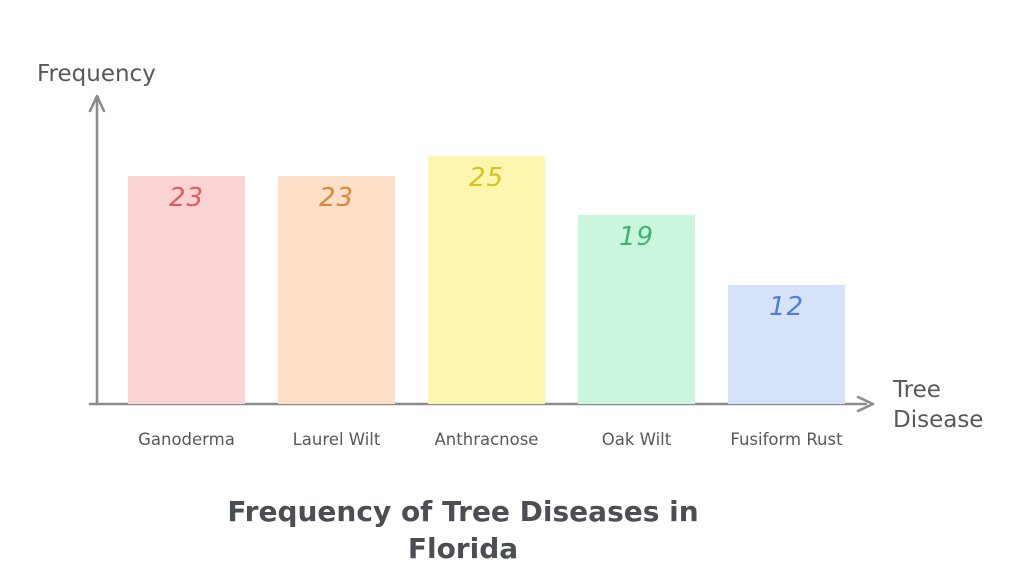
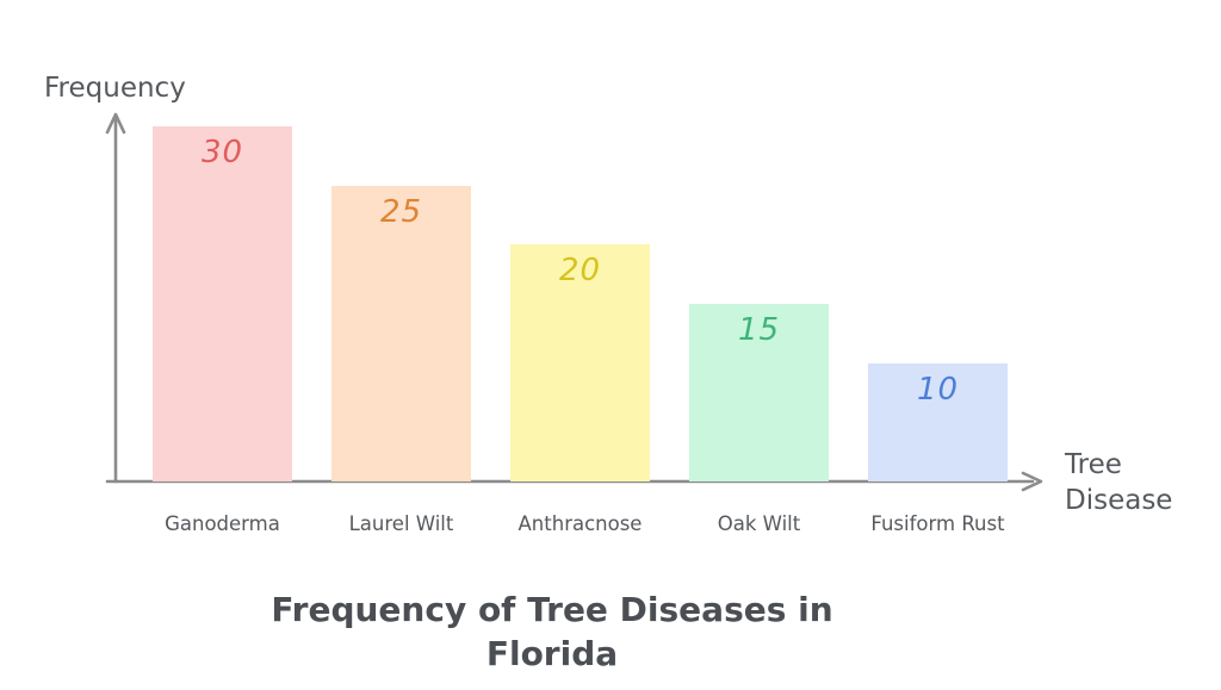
Ganoderma: 23 -> 30
Laurel Wilt: 23 -> 25
Anthracnose: 25 -> 20
Oak Wilt: 19 -> 15
Fusiform Rust: 12 -> 10
